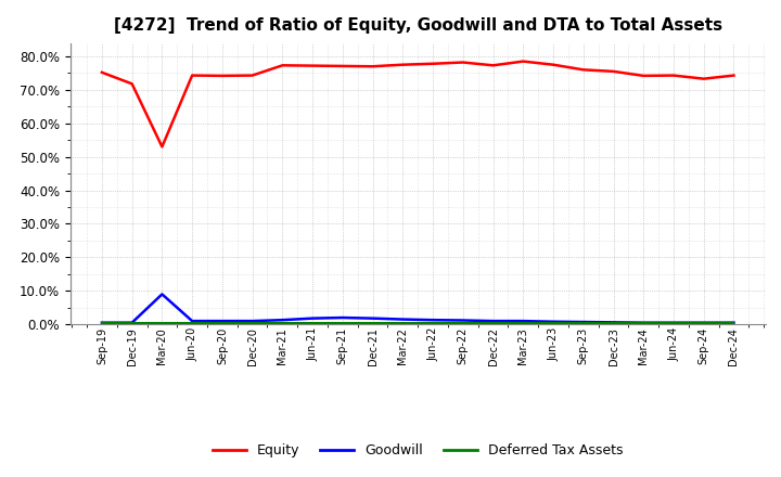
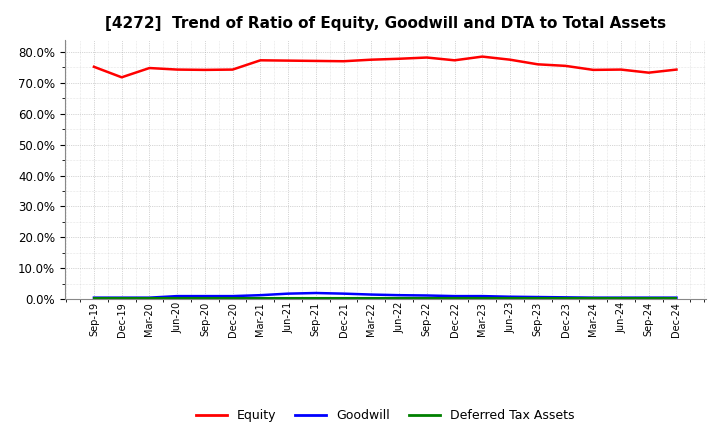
Equity/Mar-20: 53.0% -> 74.8%
Goodwill/Mar-20: 9.0% -> 0.5%
